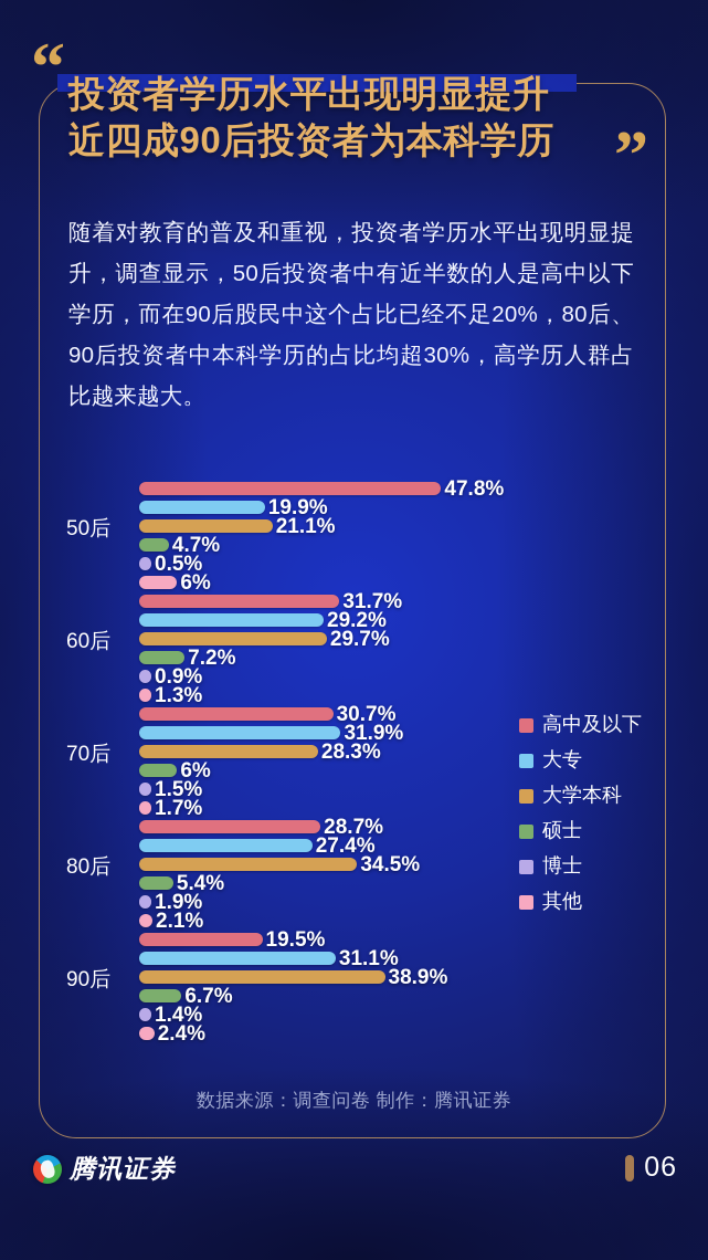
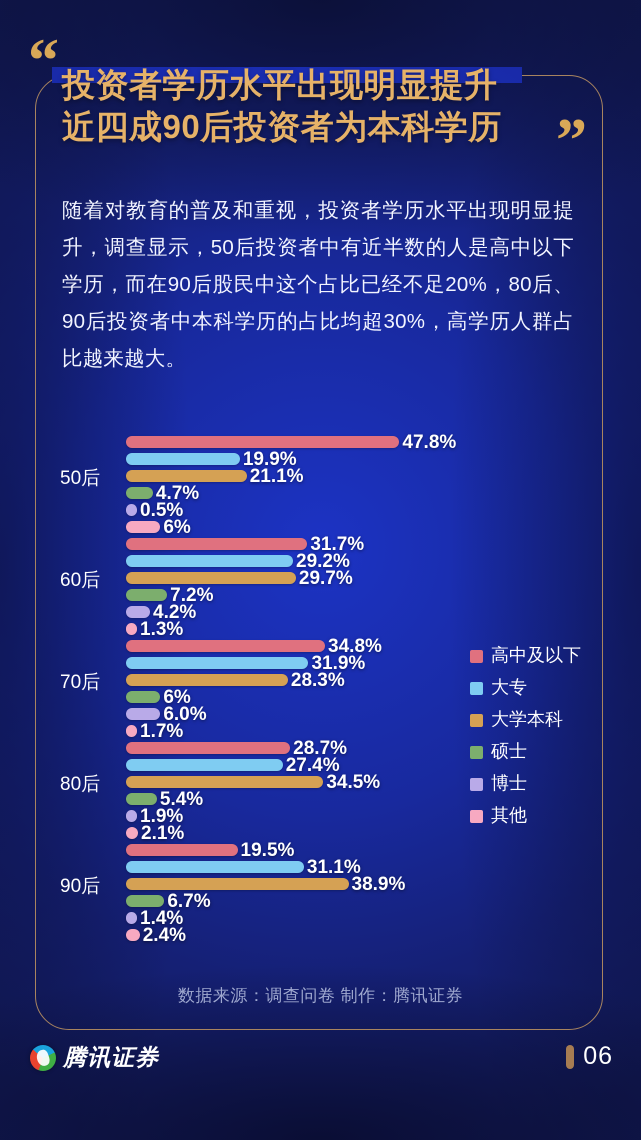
博士/60后: 0.9% -> 4.2%
高中及以下/70后: 30.7% -> 34.8%
博士/70后: 1.5% -> 6.0%
